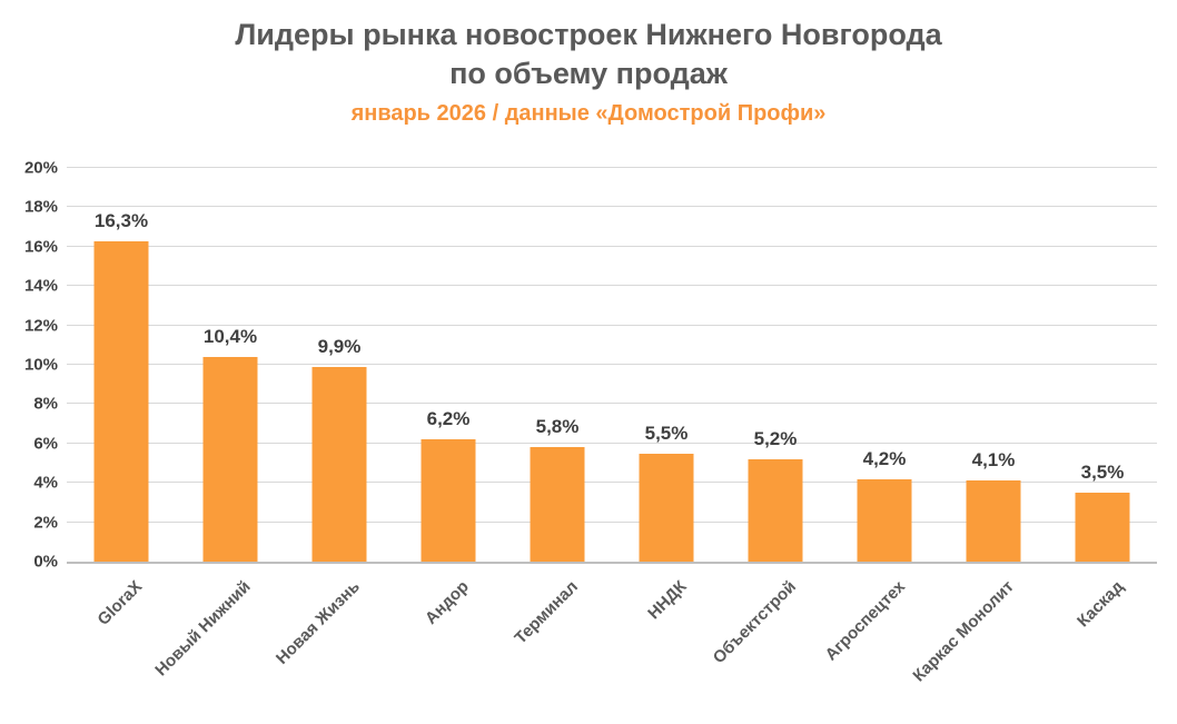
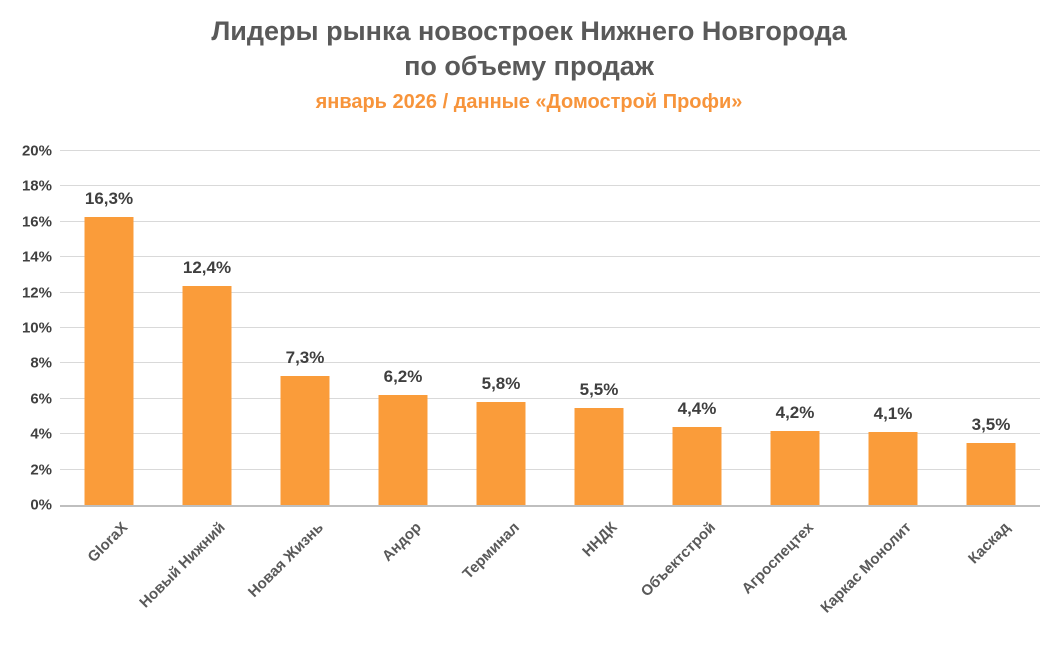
Новый Нижний: 10,4% -> 12,4%
Новая Жизнь: 9,9% -> 7,3%
Объектстрой: 5,2% -> 4,4%
